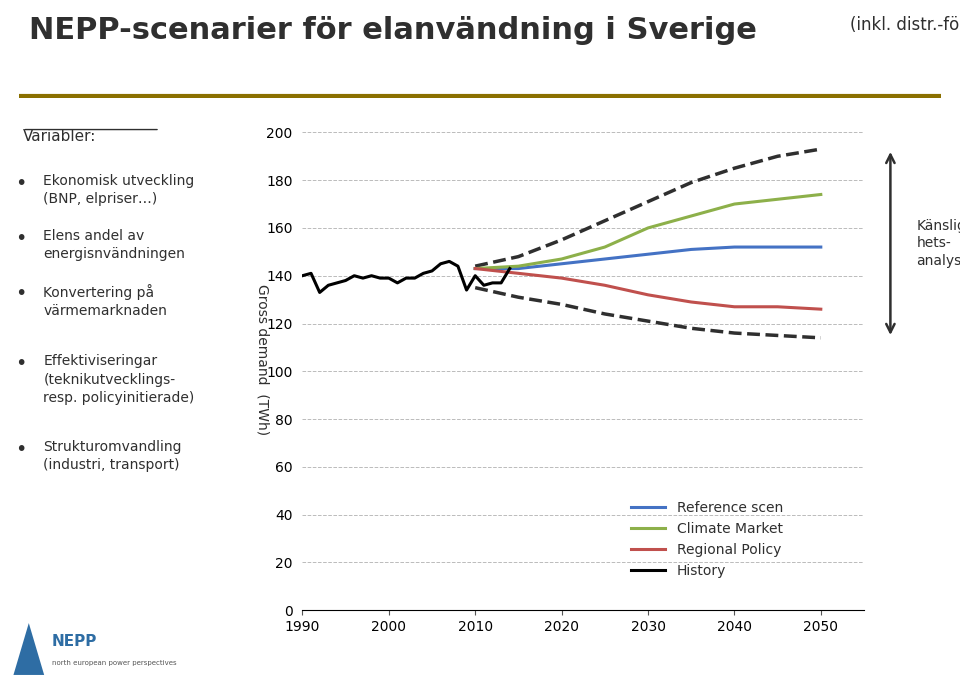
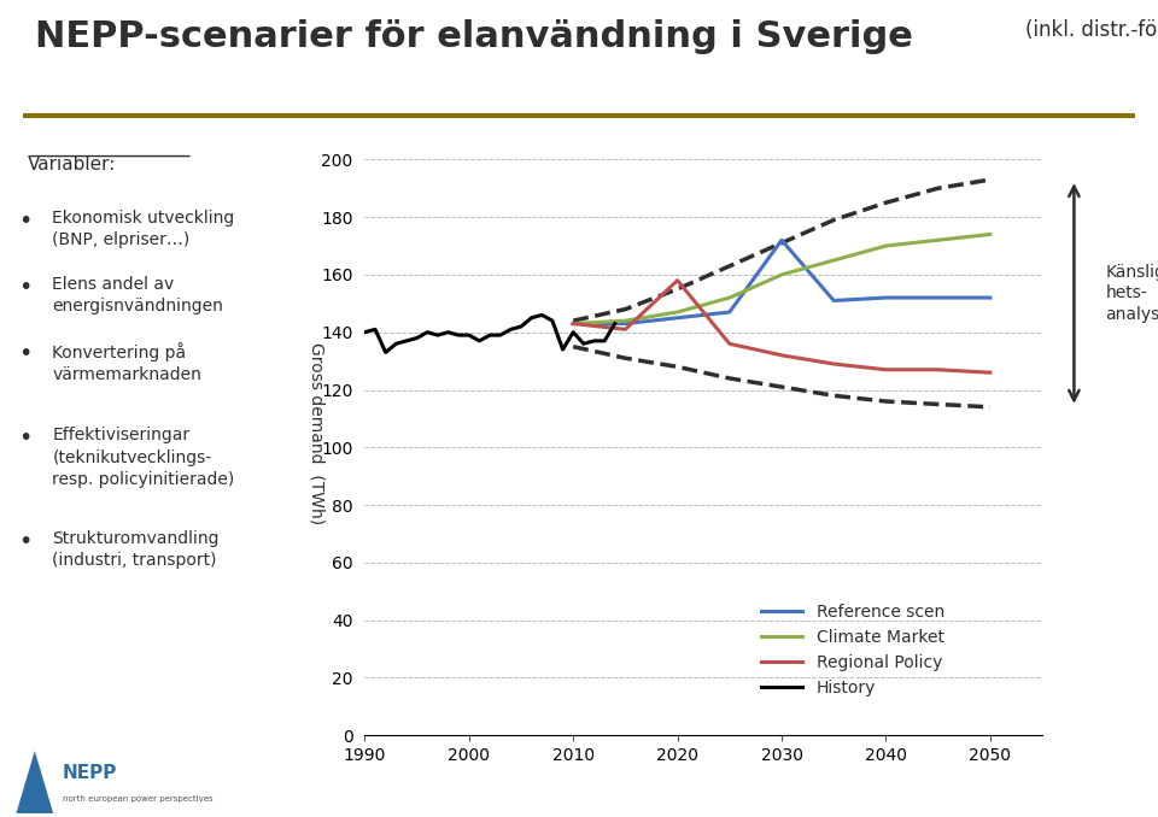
Regional Policy/2020: 139 -> 158
Reference scen/2030: 149 -> 172
